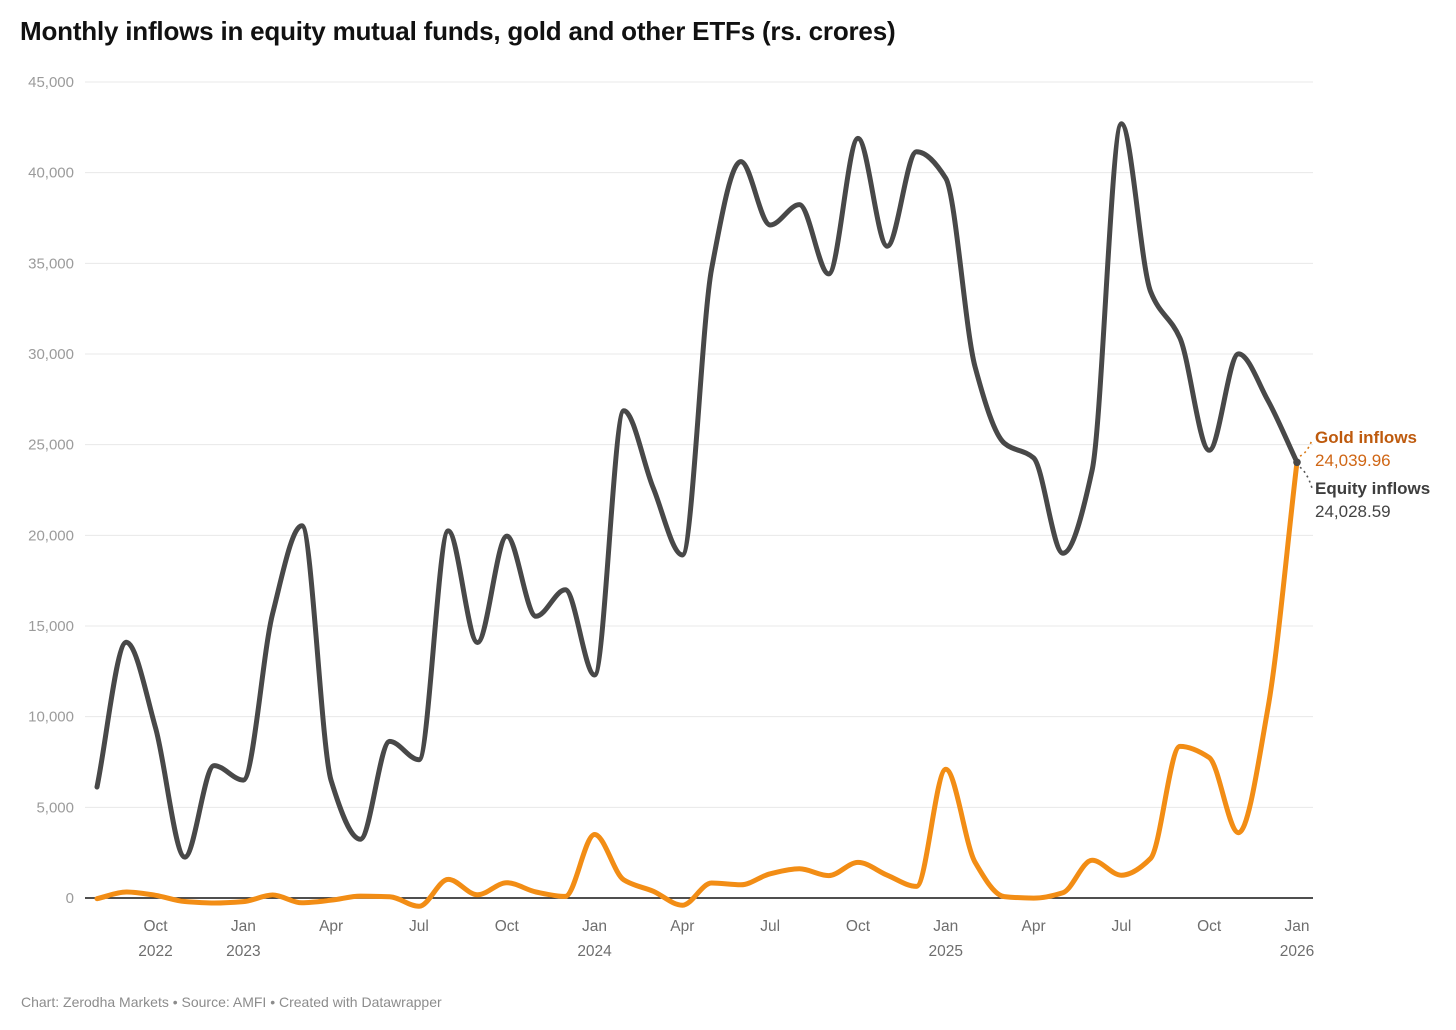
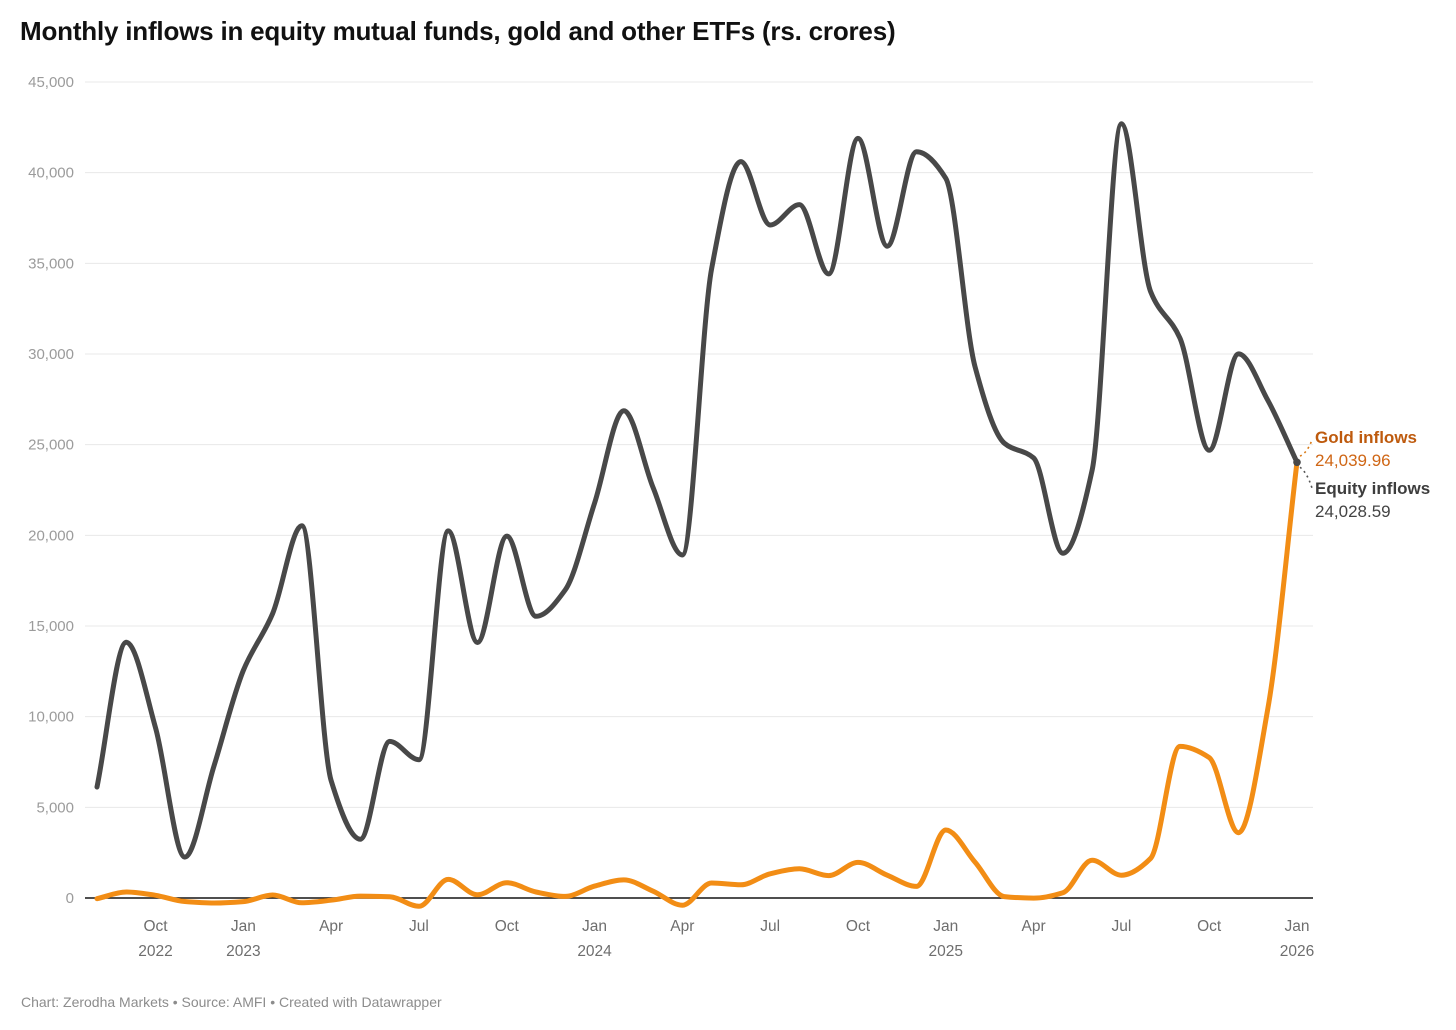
Equity inflows/Jan 2023: 6500 -> 12500
Equity inflows/Jan 2024: 12300 -> 21800
Gold inflows/Jan 2024: 3500 -> 700
Gold inflows/Jan 2025: 7100 -> 3800
